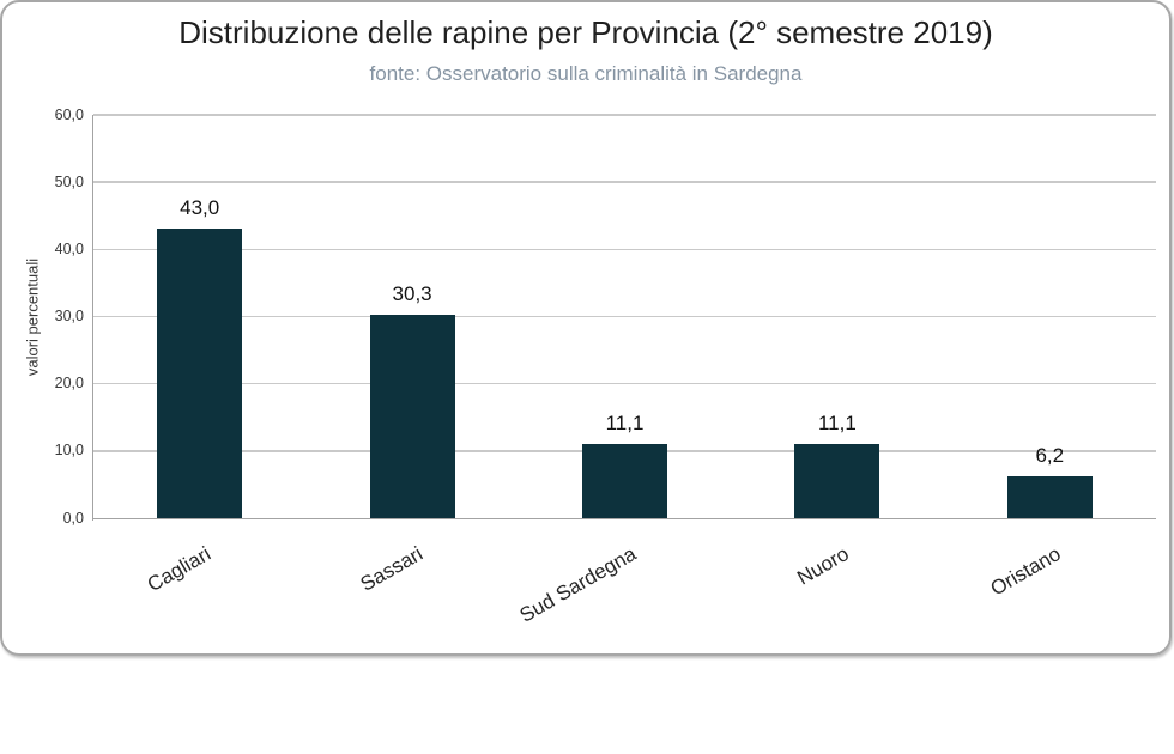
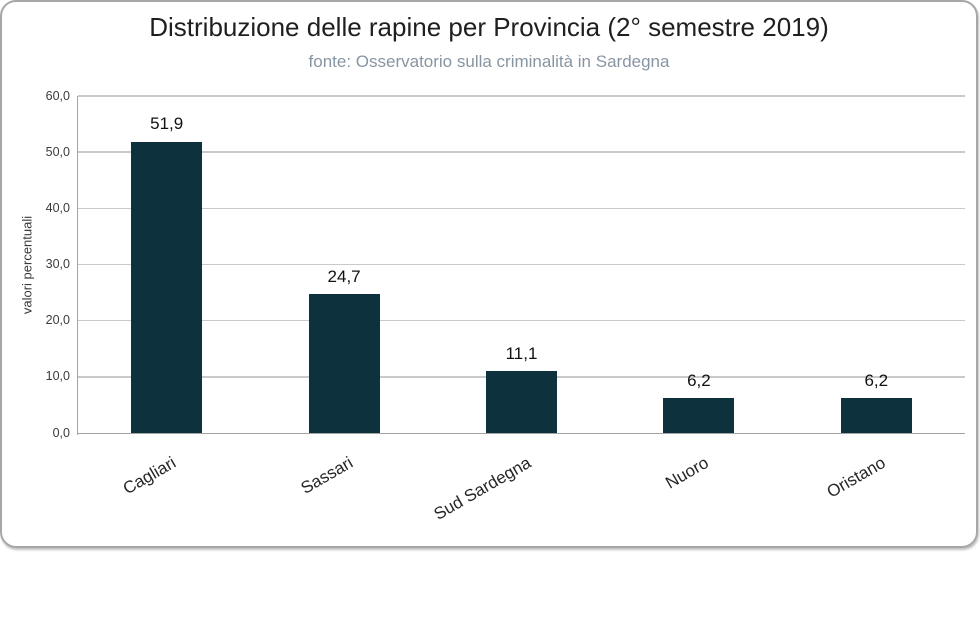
Cagliari: 43,0 -> 51,9
Sassari: 30,3 -> 24,7
Nuoro: 11,1 -> 6,2
